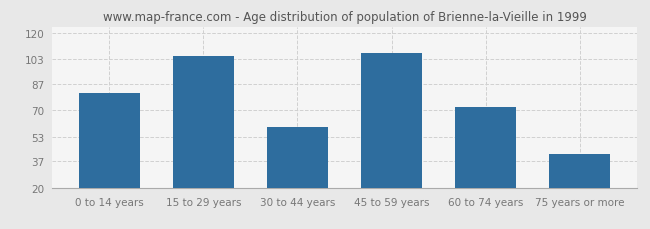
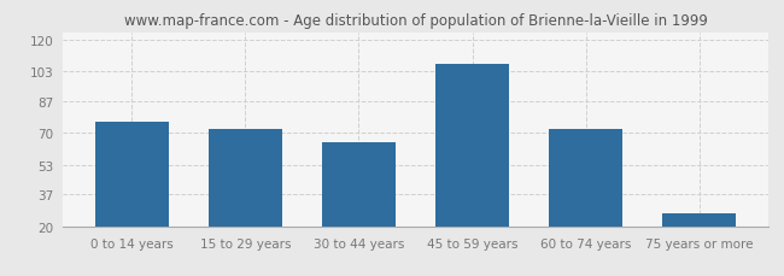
0 to 14 years: 81 -> 76
15 to 29 years: 105 -> 72
30 to 44 years: 59 -> 65
75 years or more: 42 -> 27
